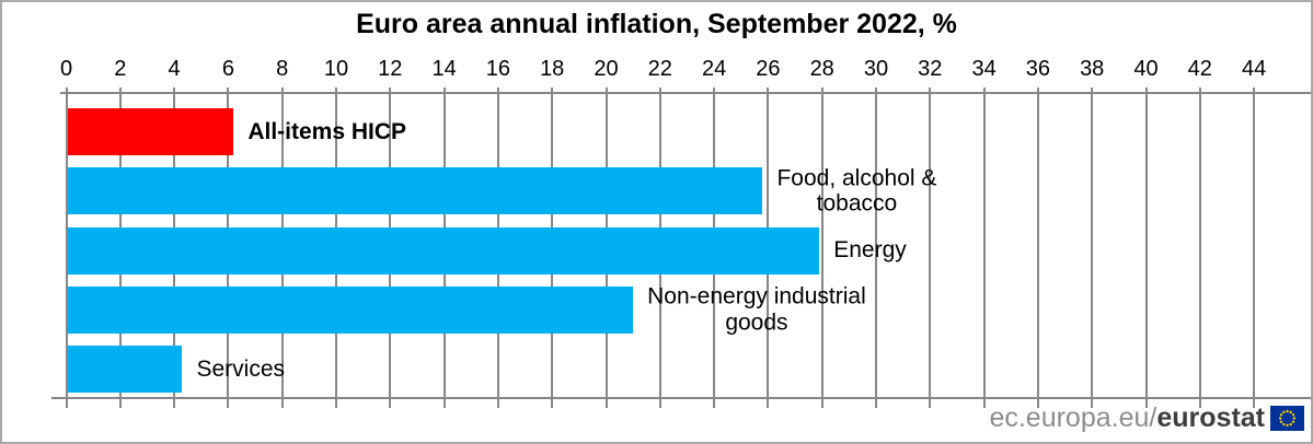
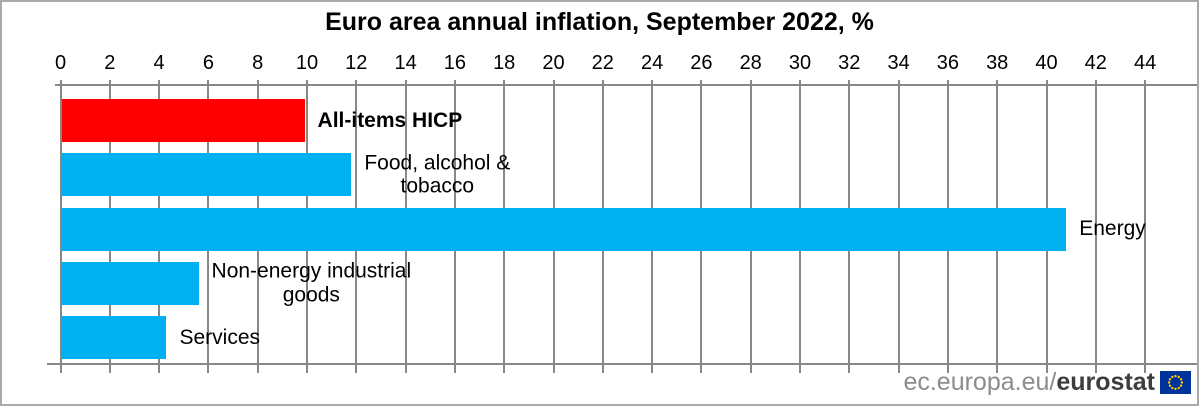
All-items HICP: 6.2 -> 9.9
Food, alcohol & tobacco: 25.8 -> 11.8
Energy: 27.9 -> 40.8
Non-energy industrial goods: 21.0 -> 5.6
